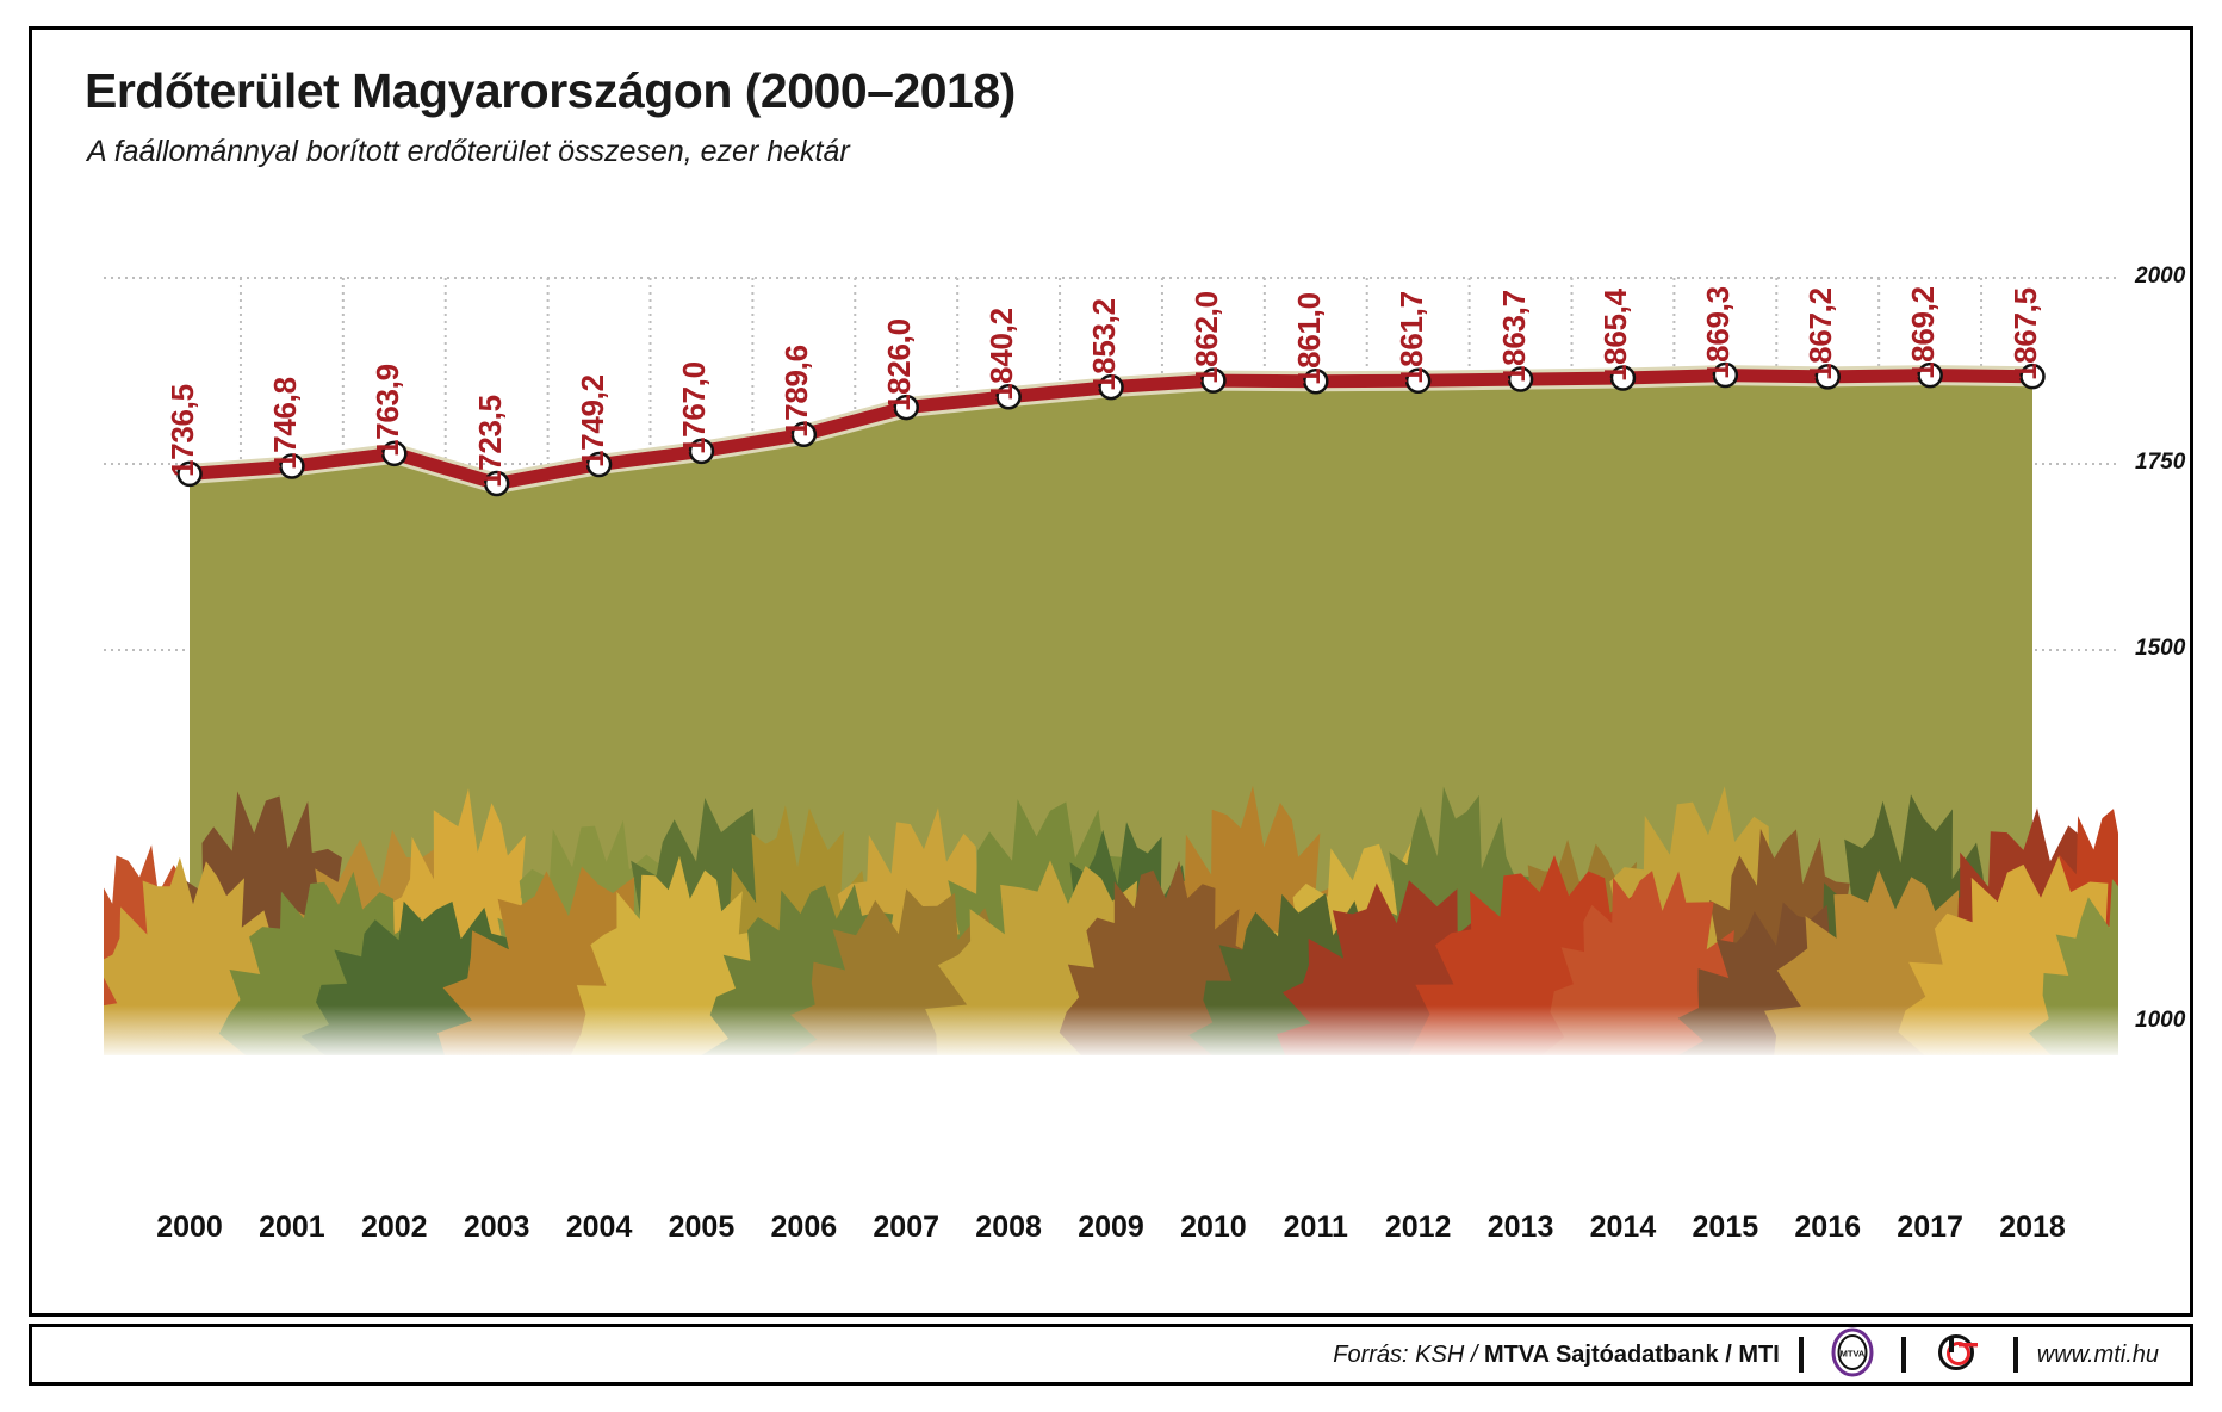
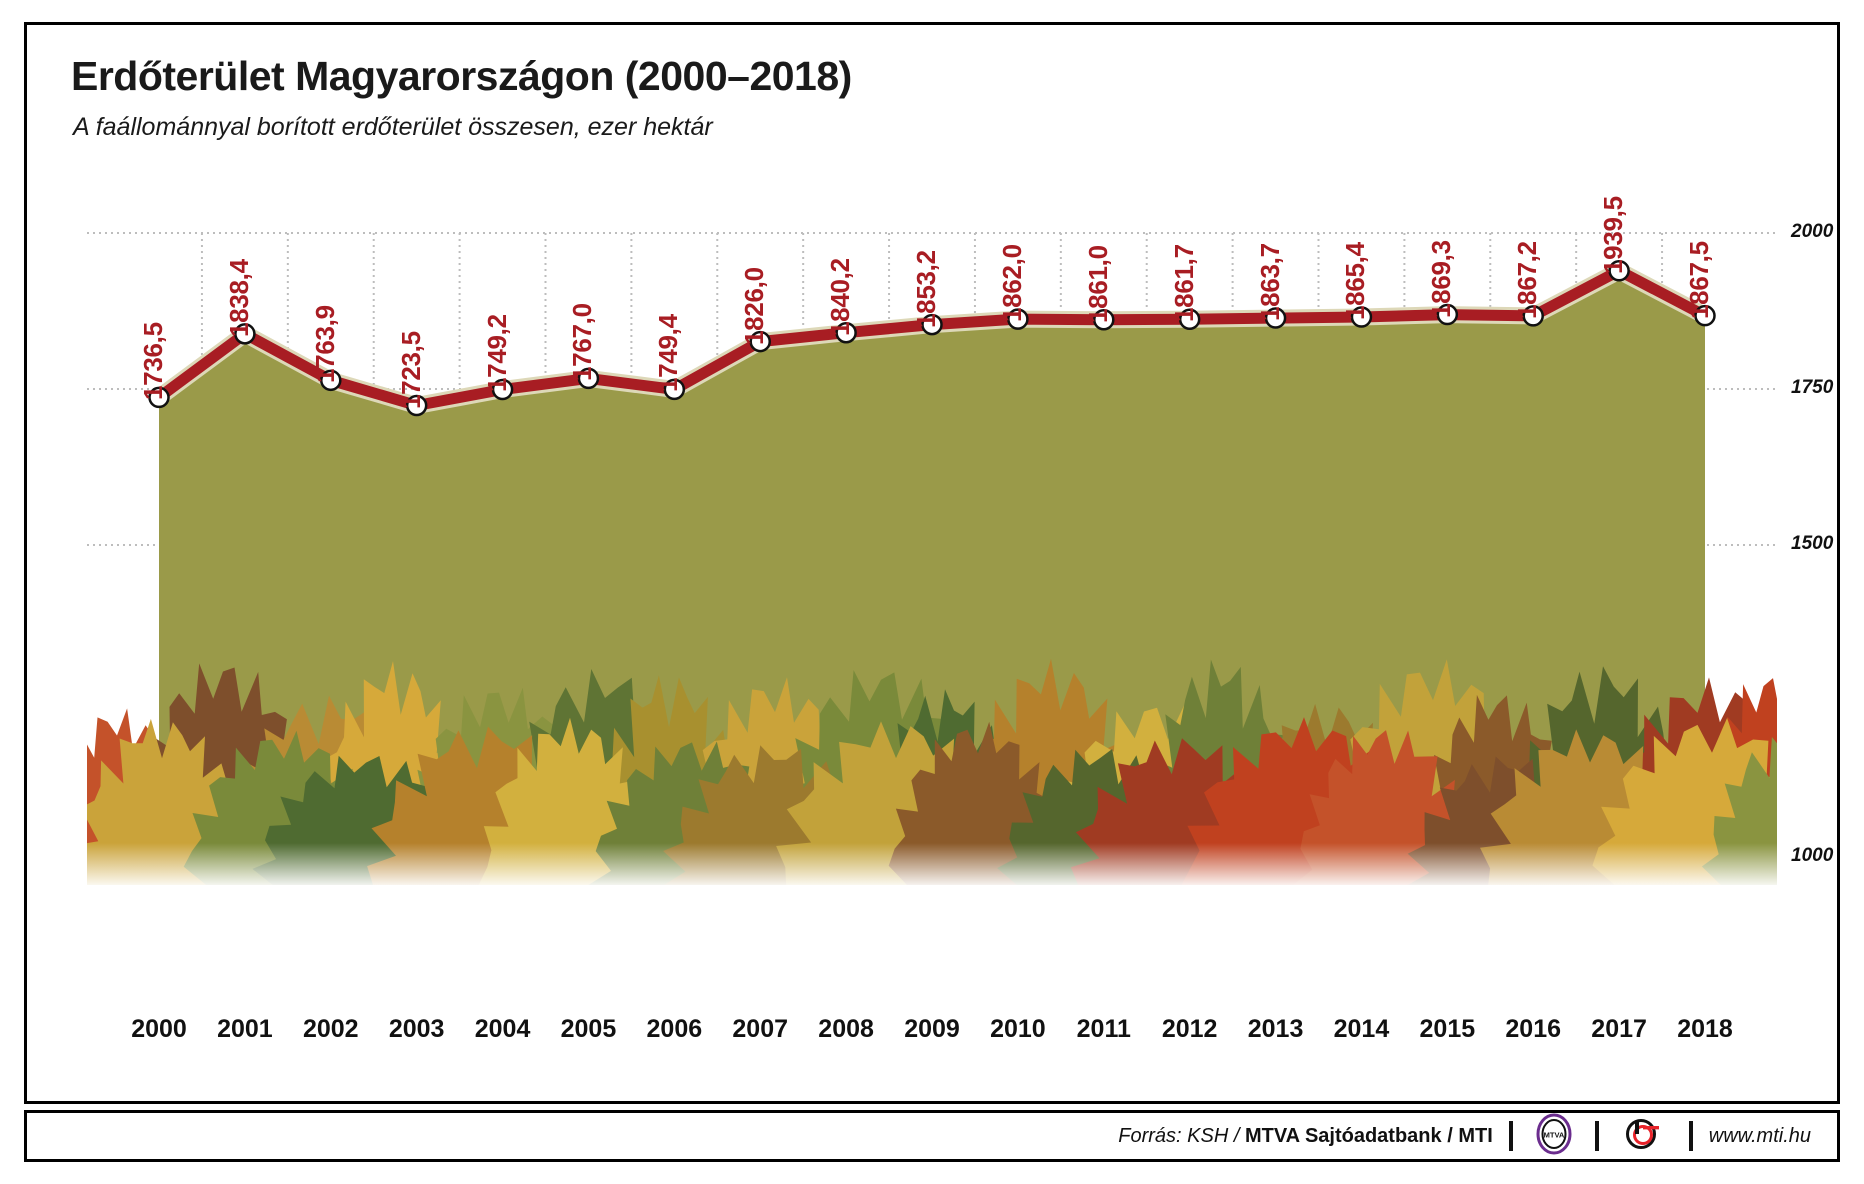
2001: 1746,8 -> 1838,4
2006: 1789,6 -> 1749,4
2017: 1869,2 -> 1939,5
